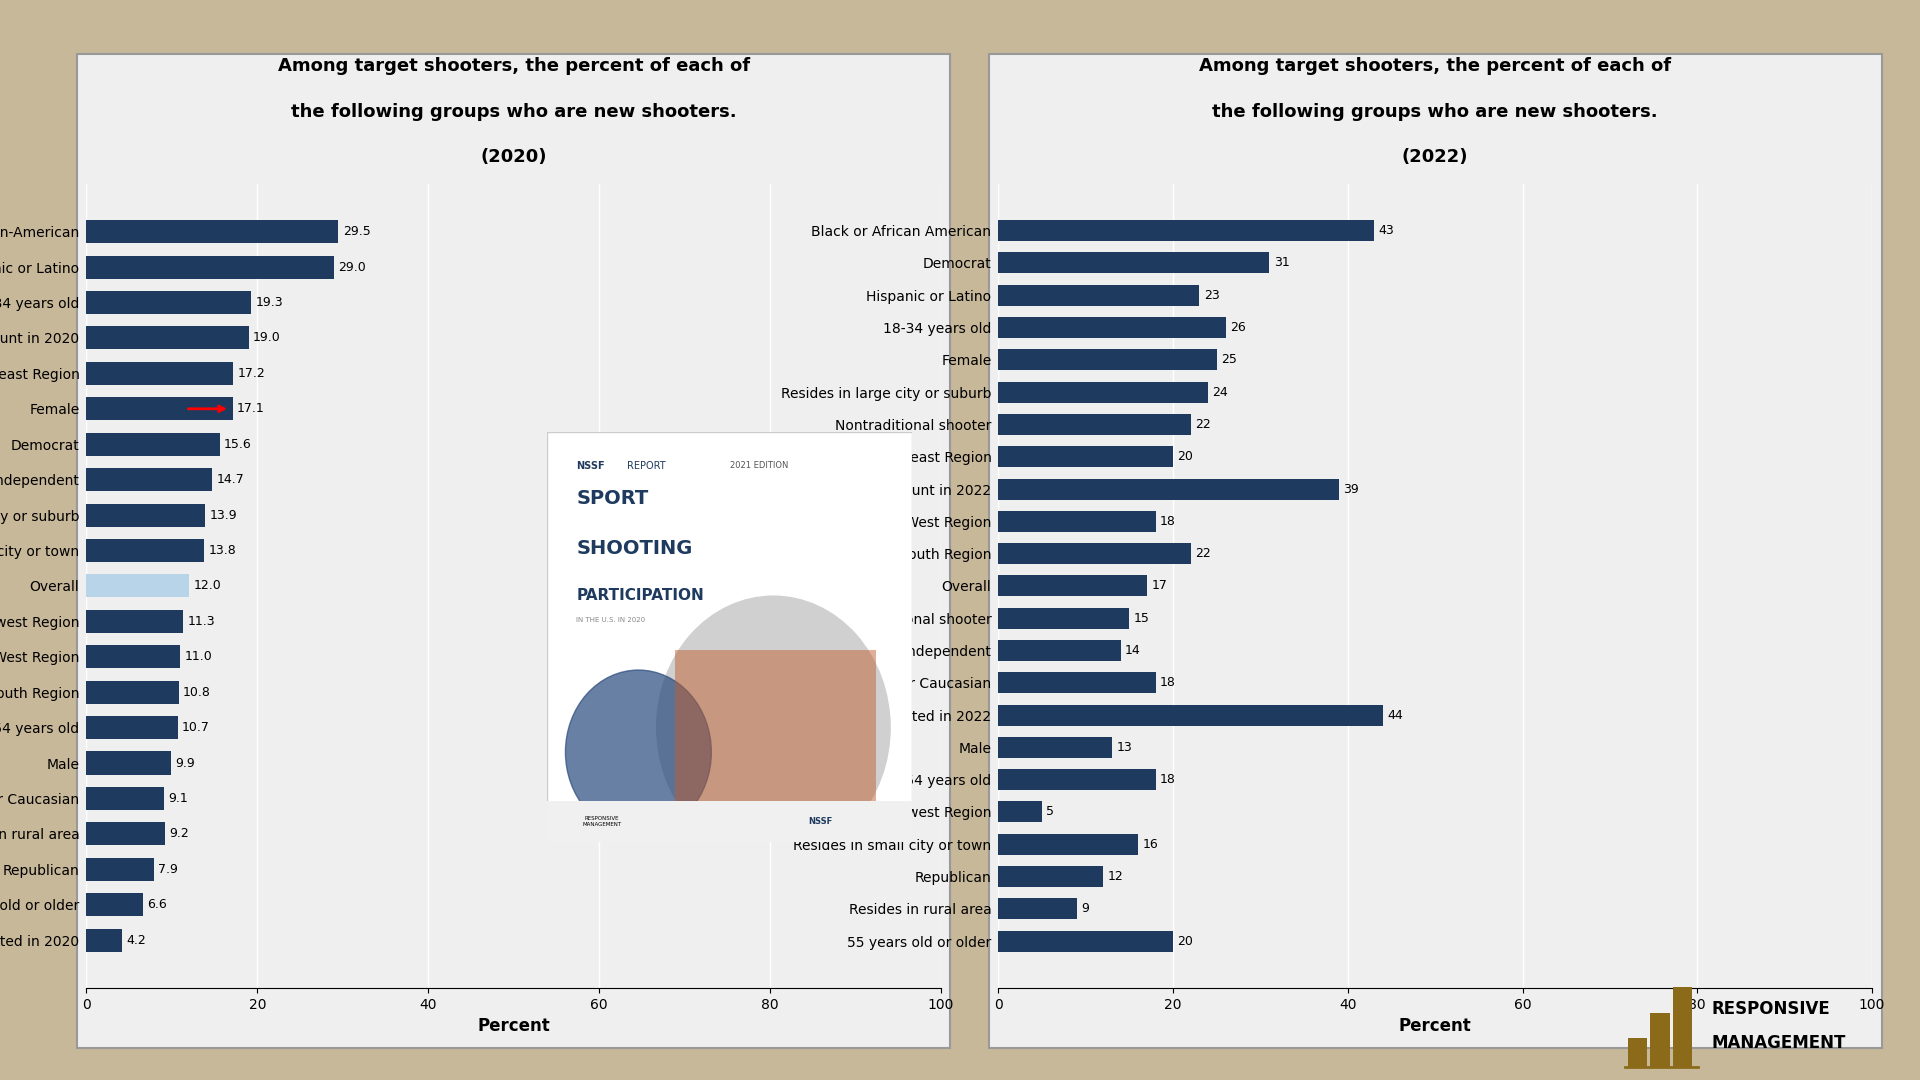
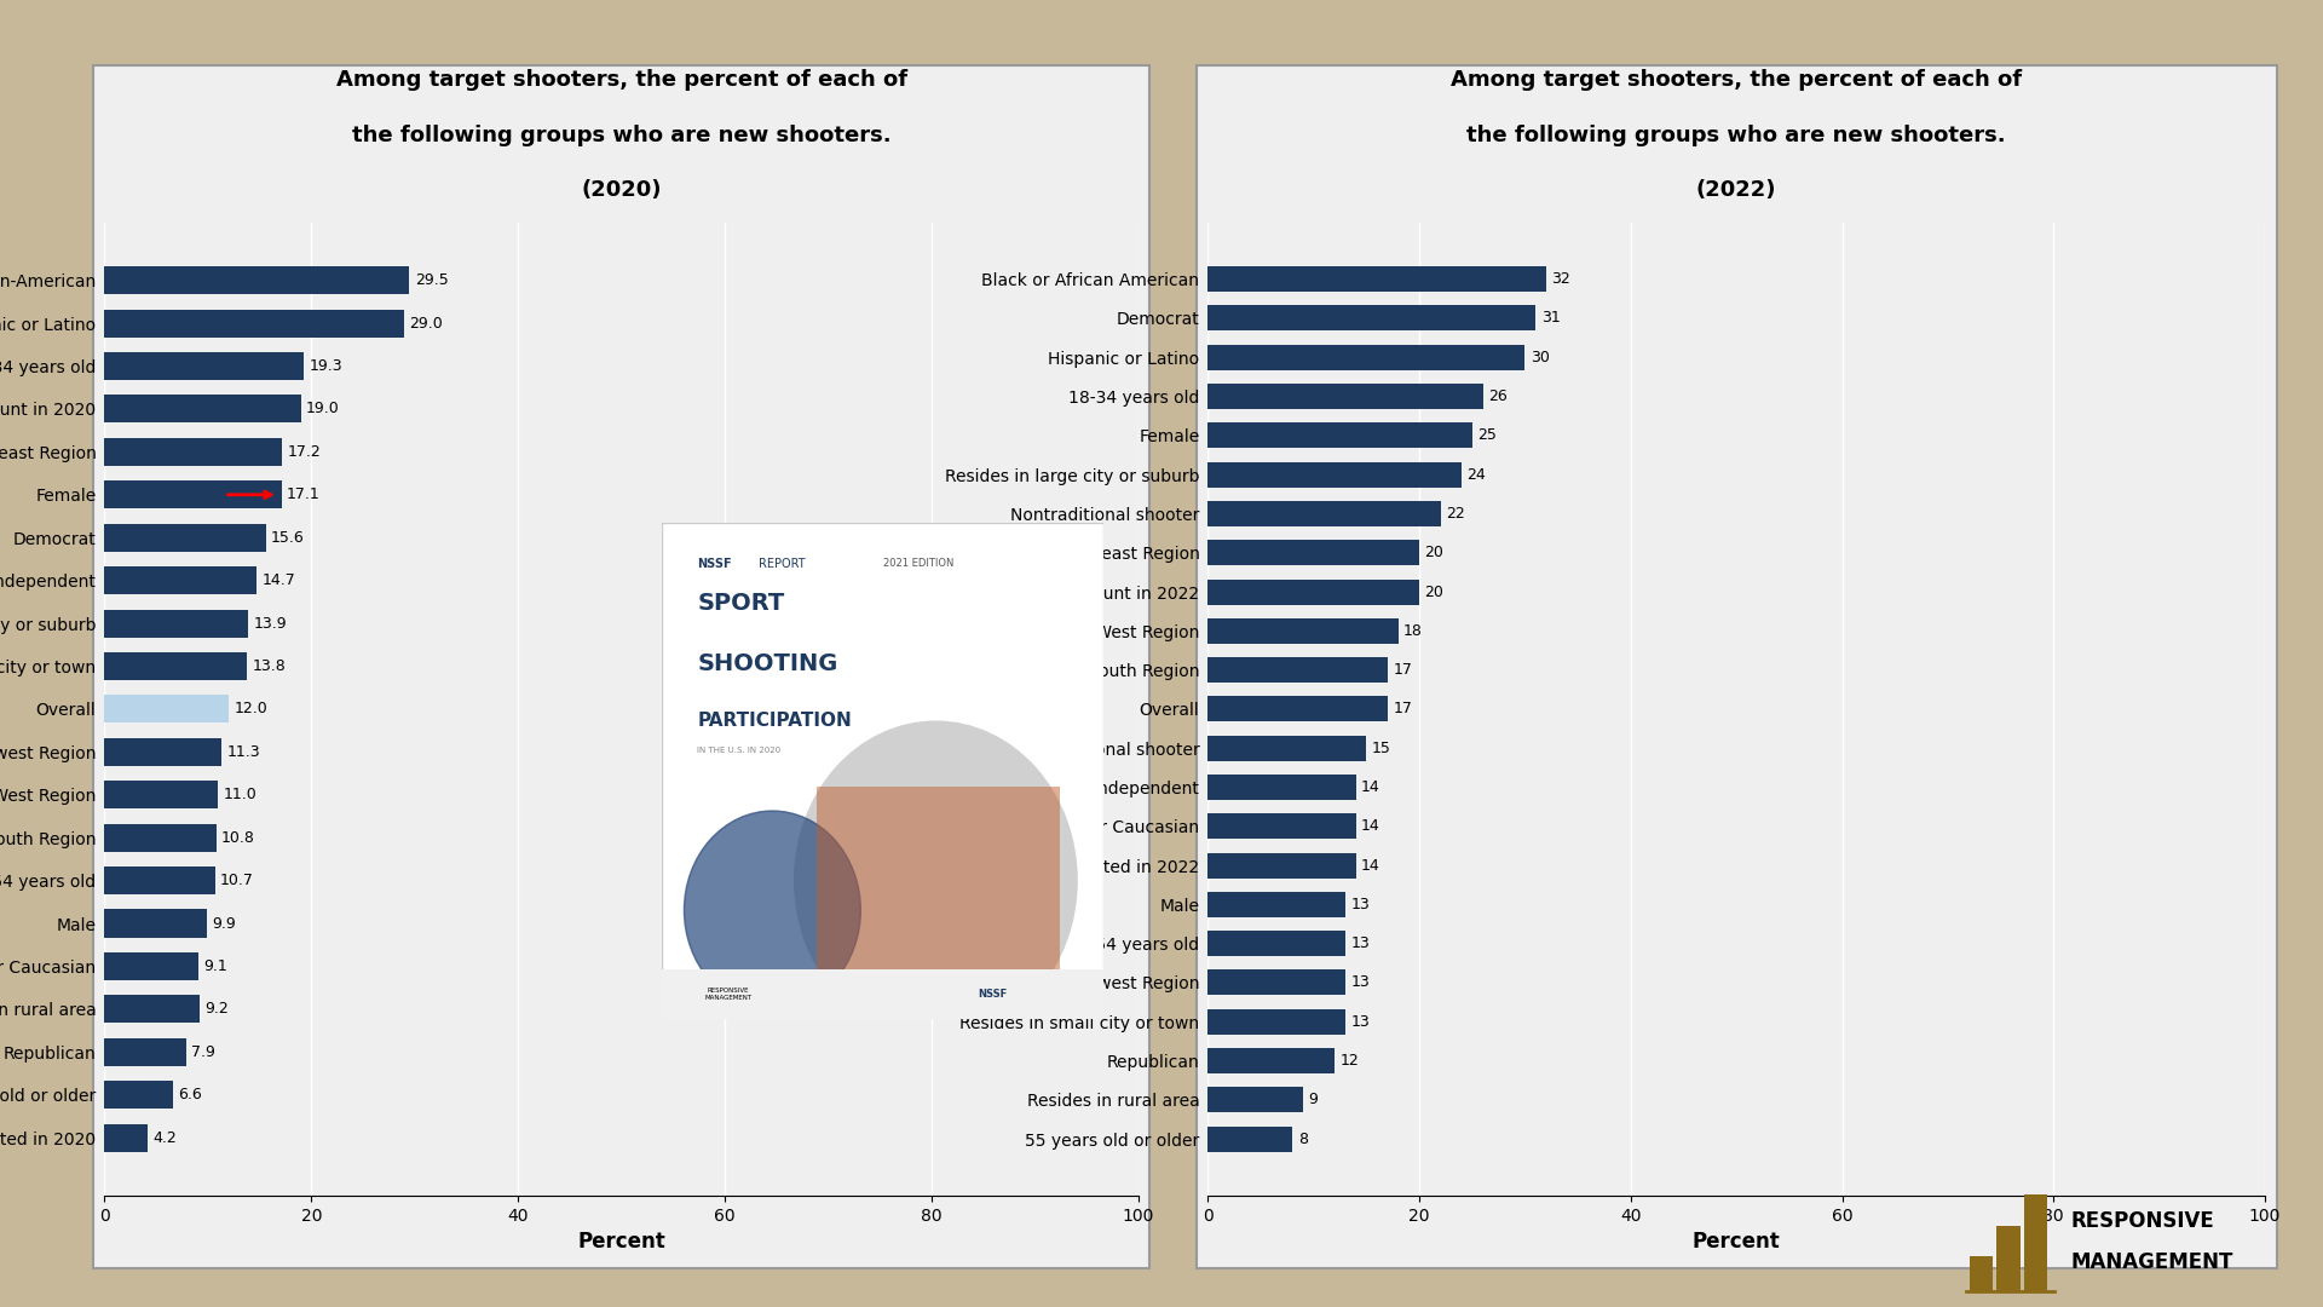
Black or African American: 43 -> 32
Hispanic or Latino: 23 -> 30
Did not hunt in 2022: 39 -> 20
Resides in South Region: 22 -> 17
White or Caucasian: 18 -> 14
Hunted in 2022: 44 -> 14
35-54 years old: 18 -> 13
Resides in Midwest Region: 5 -> 13
Resides in small city or town: 16 -> 13
55 years old or older: 20 -> 8
